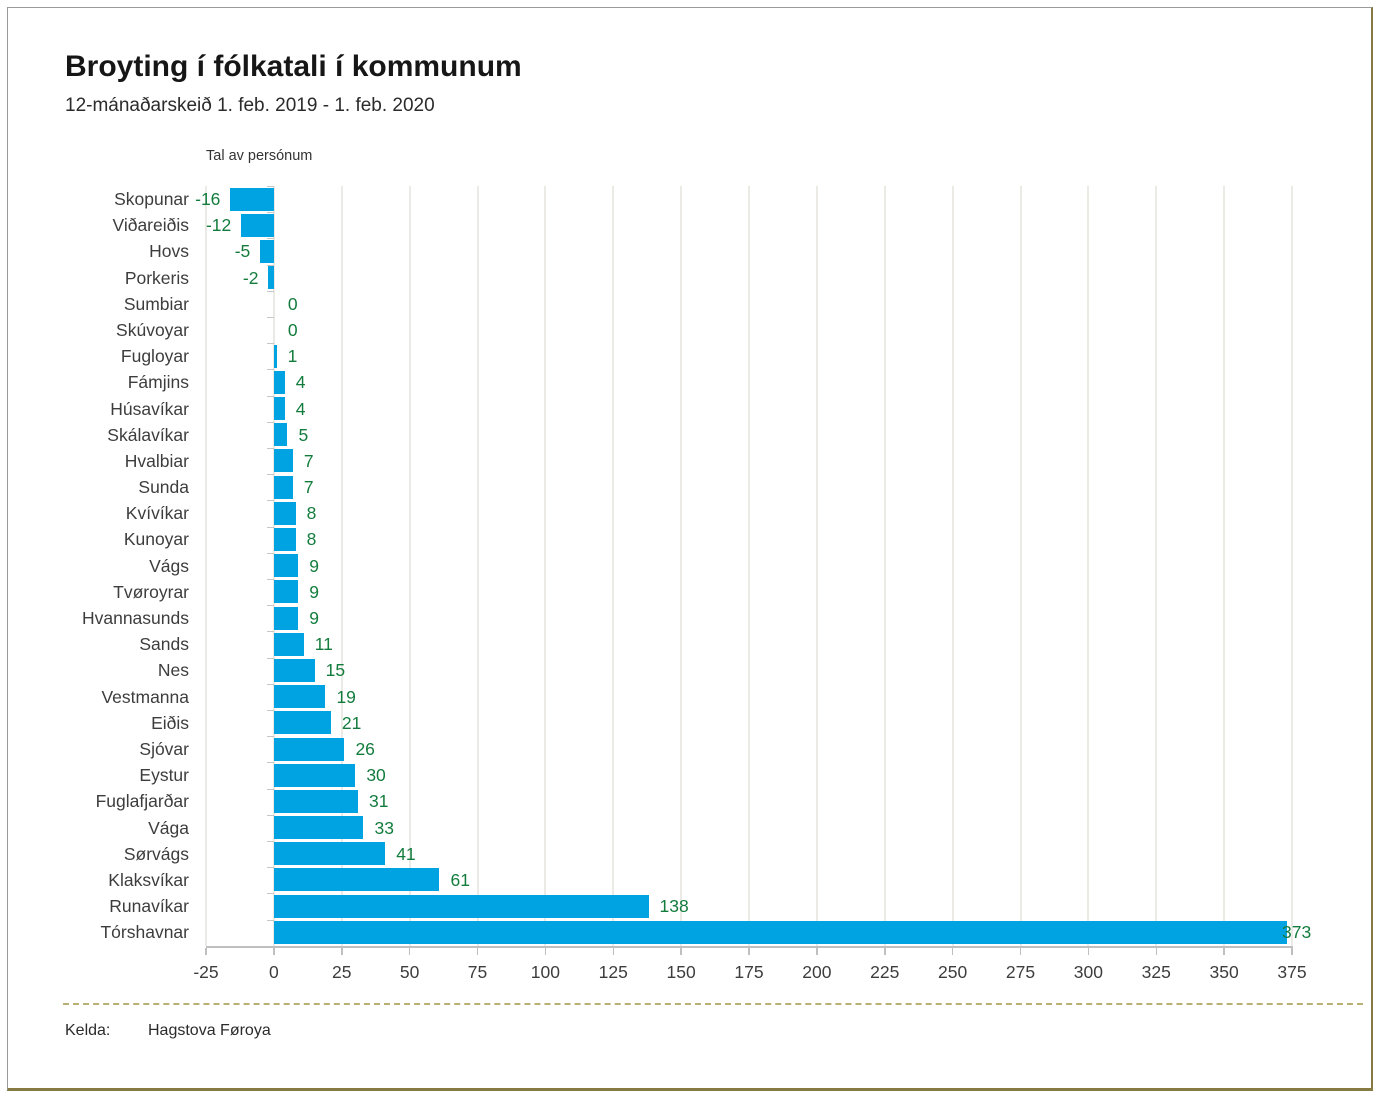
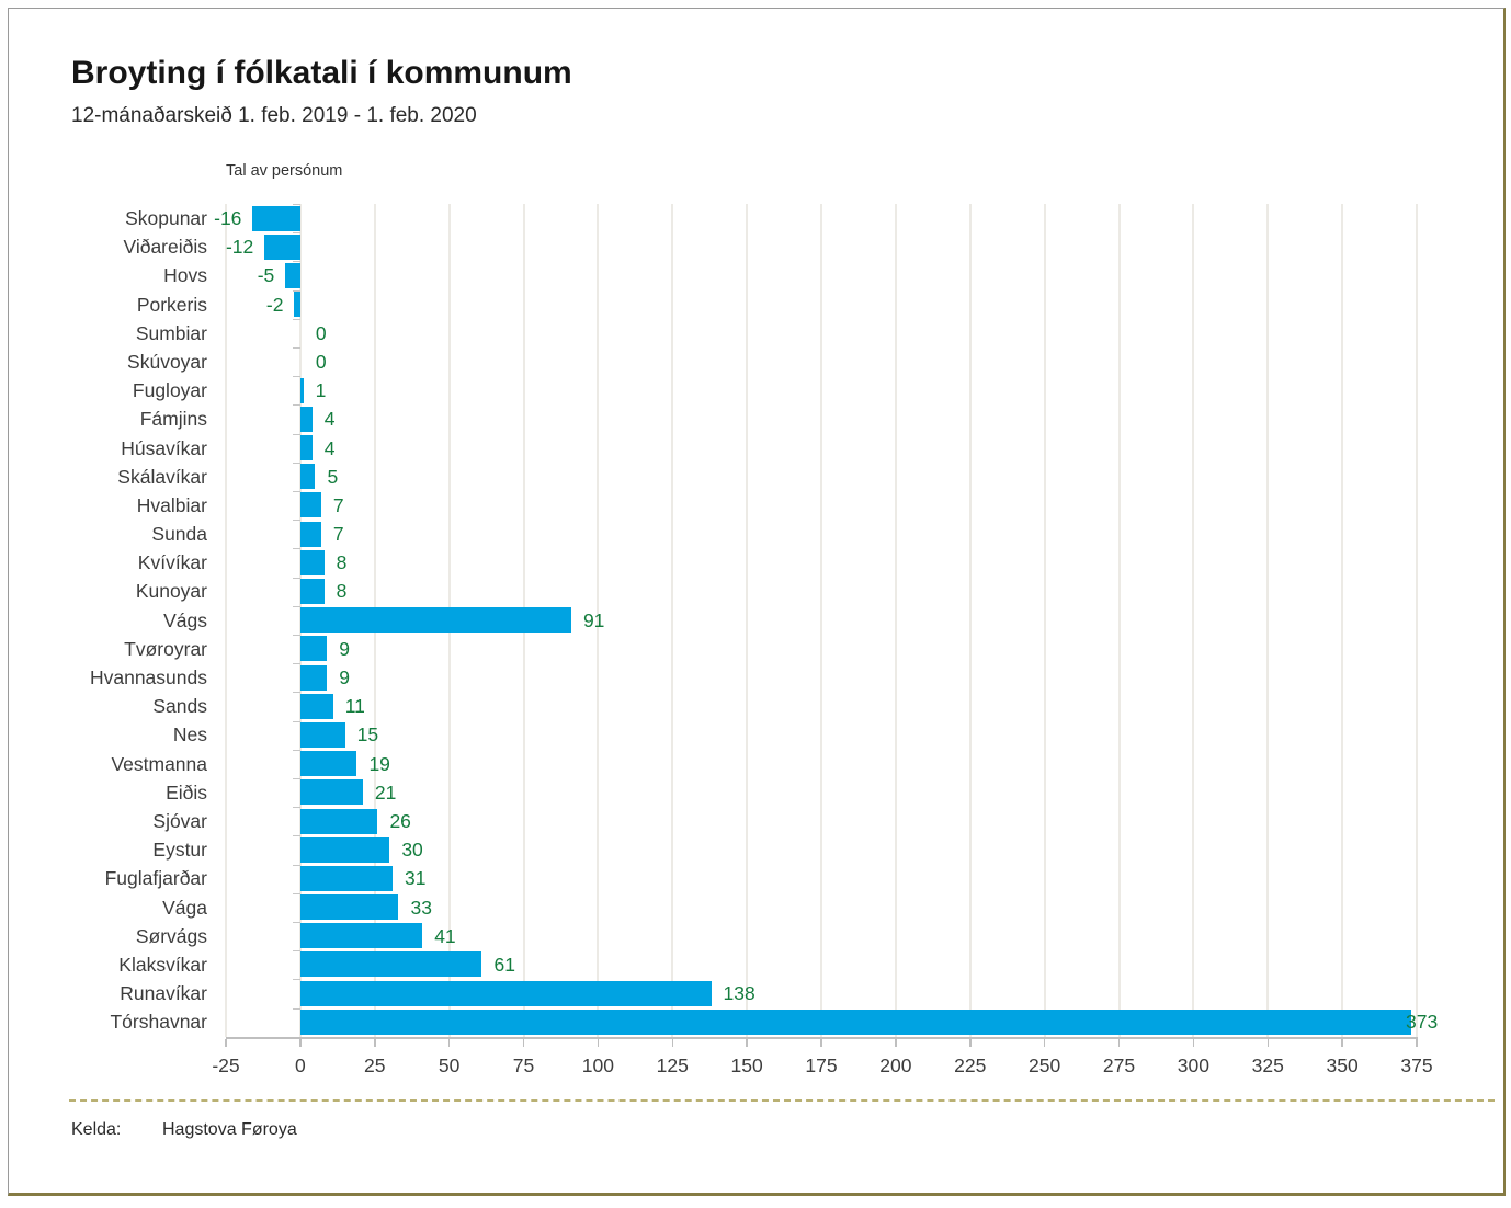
Vágs: 9 -> 91
